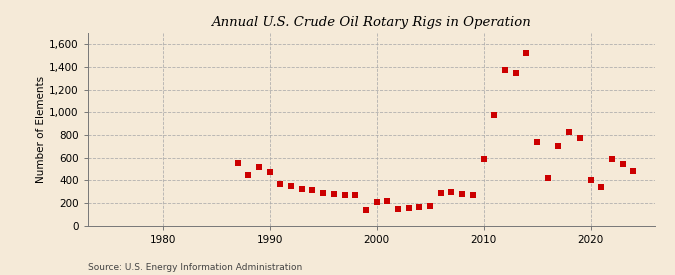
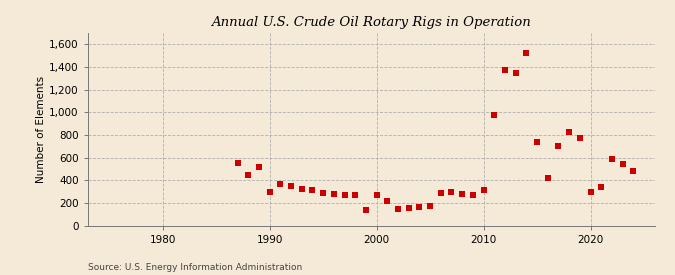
1990: 470 -> 300
2000: 210 -> 270
2010: 590 -> 310
2020: 400 -> 300
